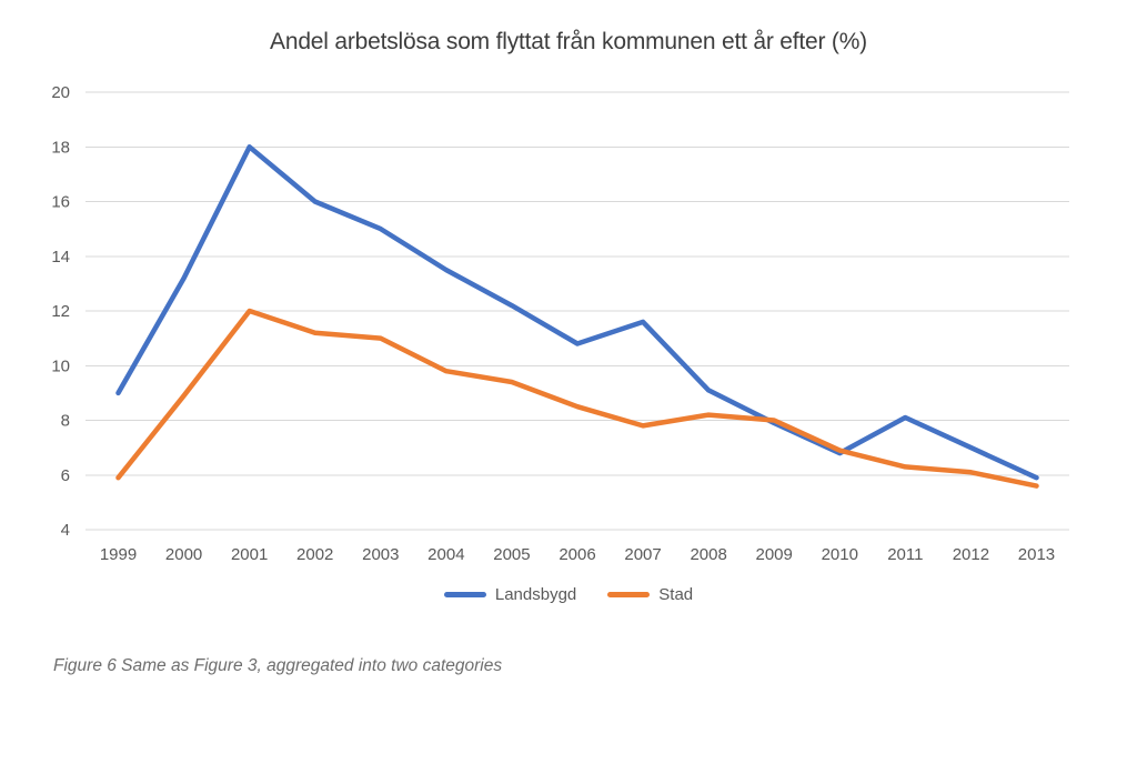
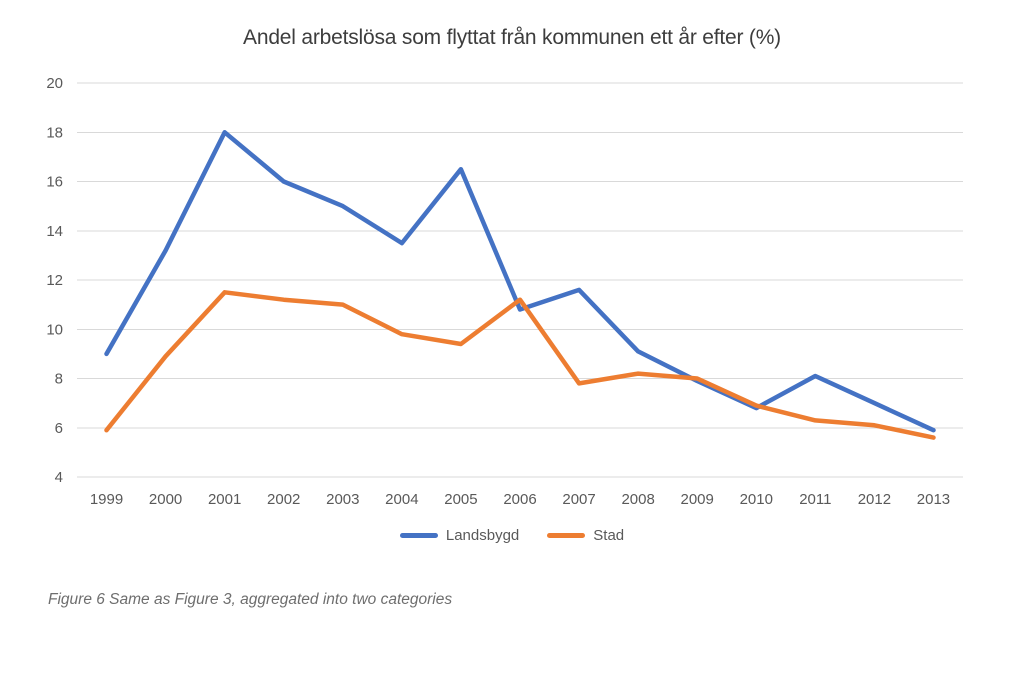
Stad/2001: 12.0 -> 11.5
Landsbygd/2005: 12.2 -> 16.5
Stad/2006: 8.5 -> 11.2
